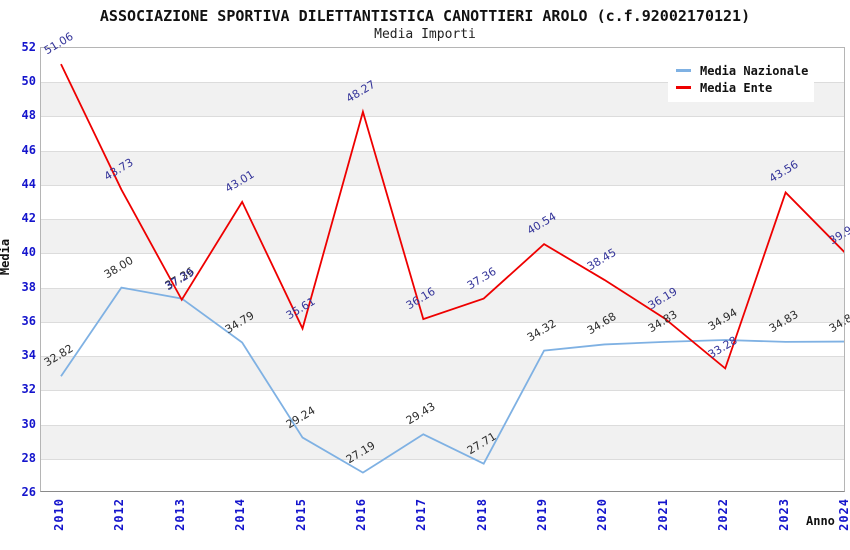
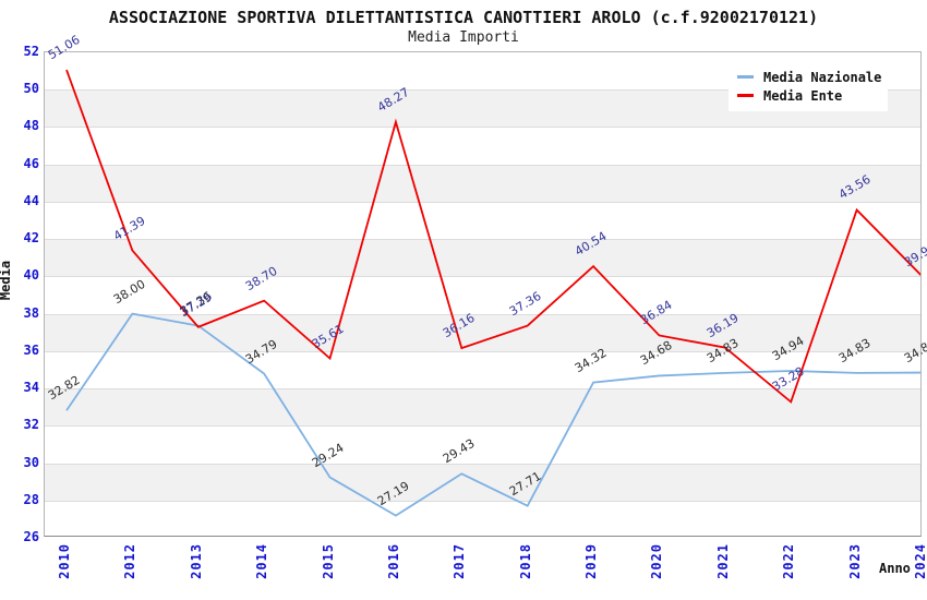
Media Ente/2012: 43.73 -> 41.39
Media Ente/2014: 43.01 -> 38.70
Media Ente/2020: 38.45 -> 36.84
